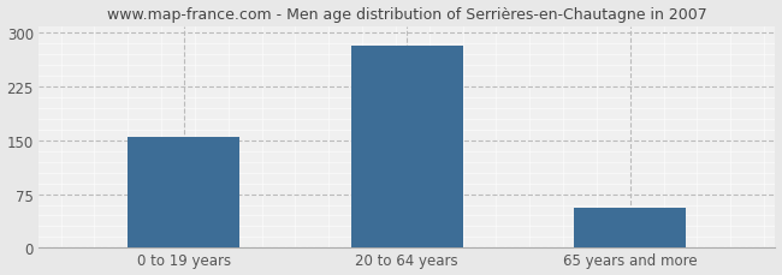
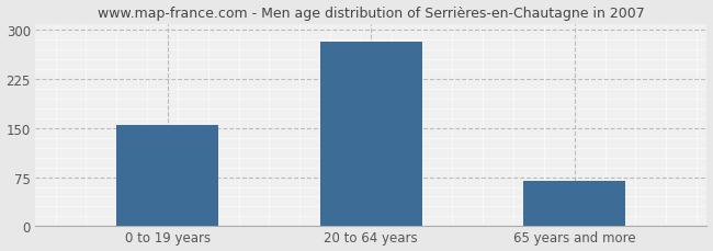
65 years and more: 56 -> 70
